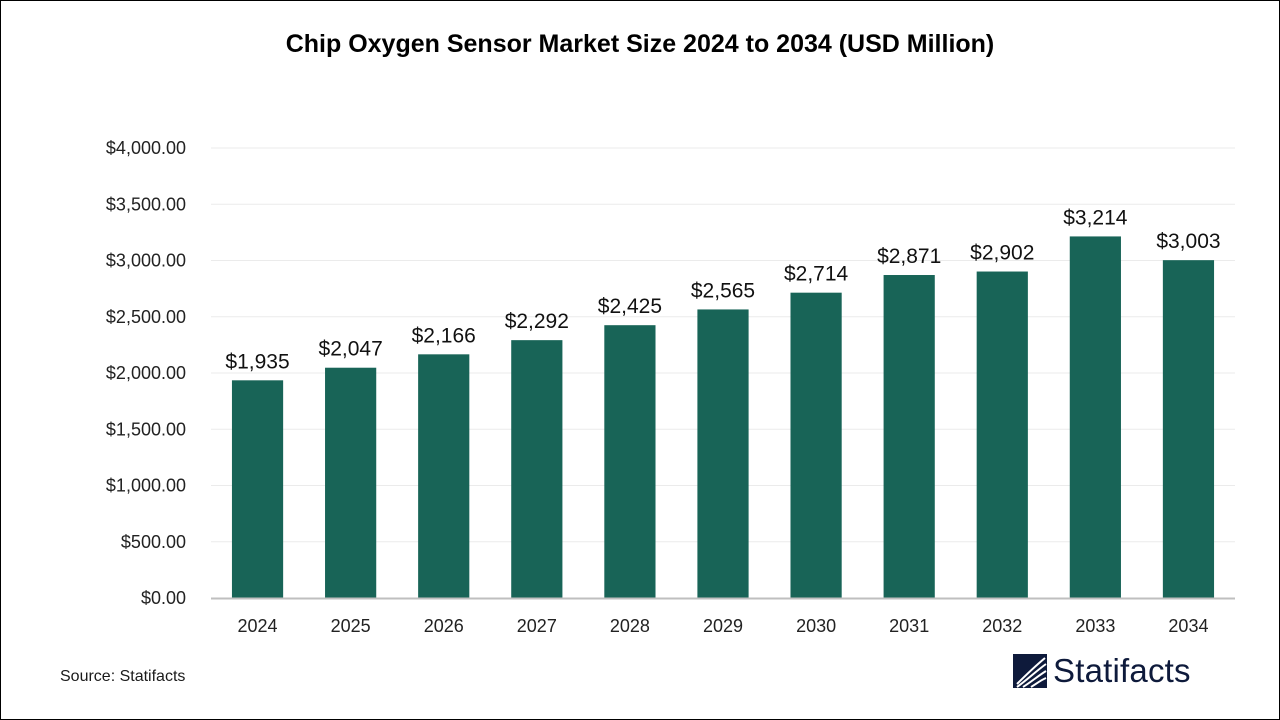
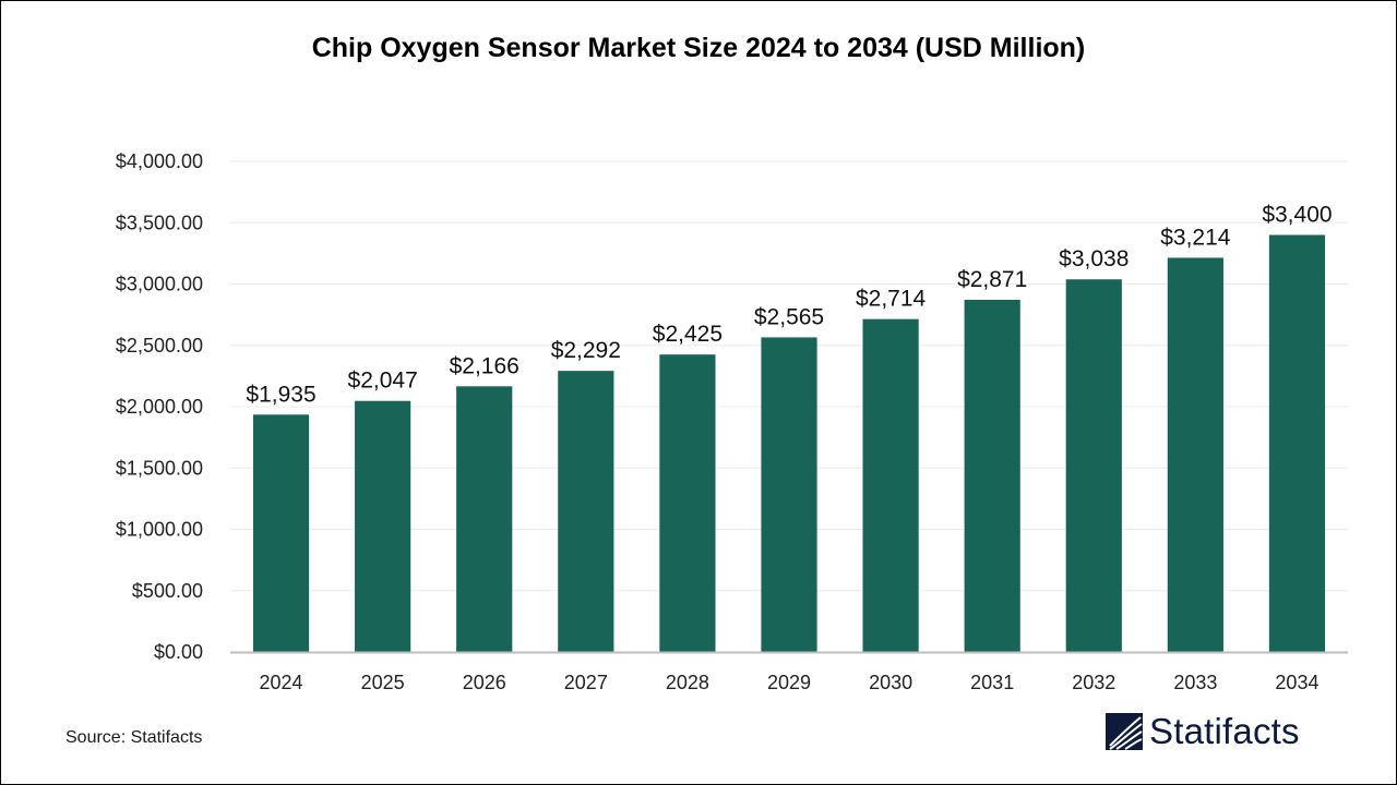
2032: $2,902 -> $3,038
2034: $3,003 -> $3,400
